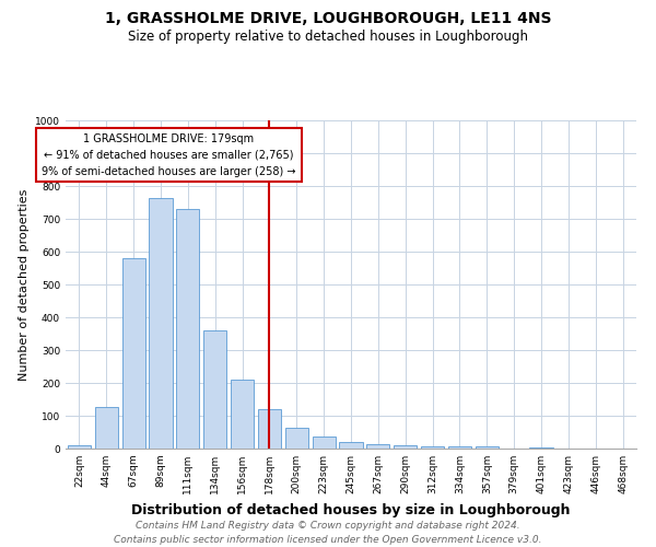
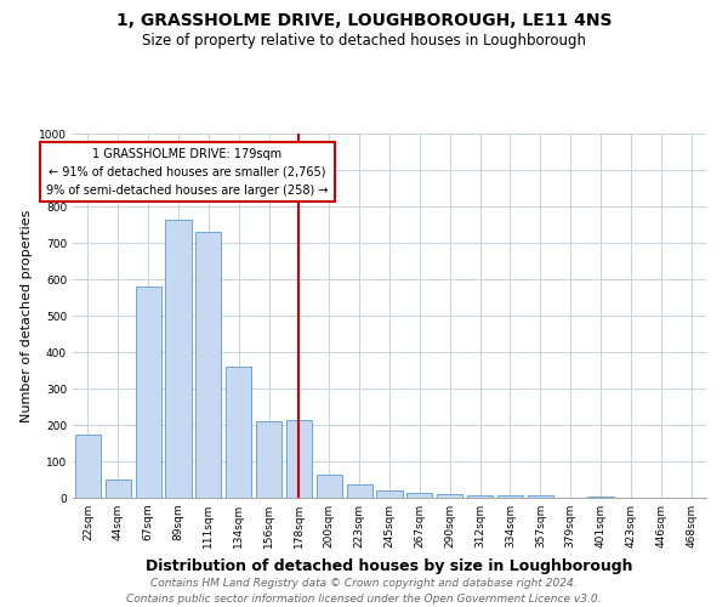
22sqm: 10 -> 175
44sqm: 128 -> 50
178sqm: 120 -> 215
